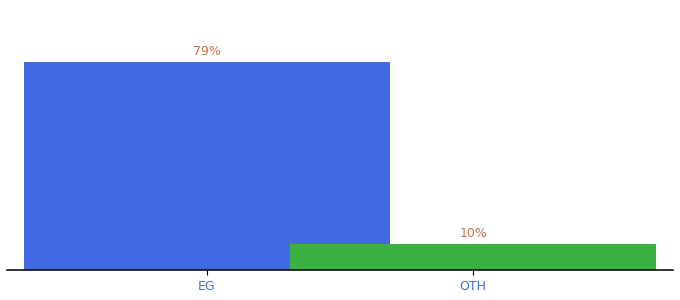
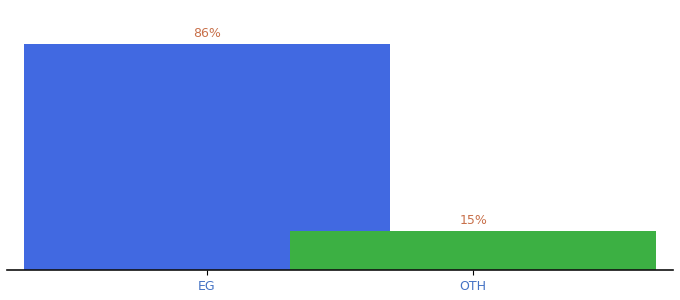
EG: 79% -> 86%
OTH: 10% -> 15%
